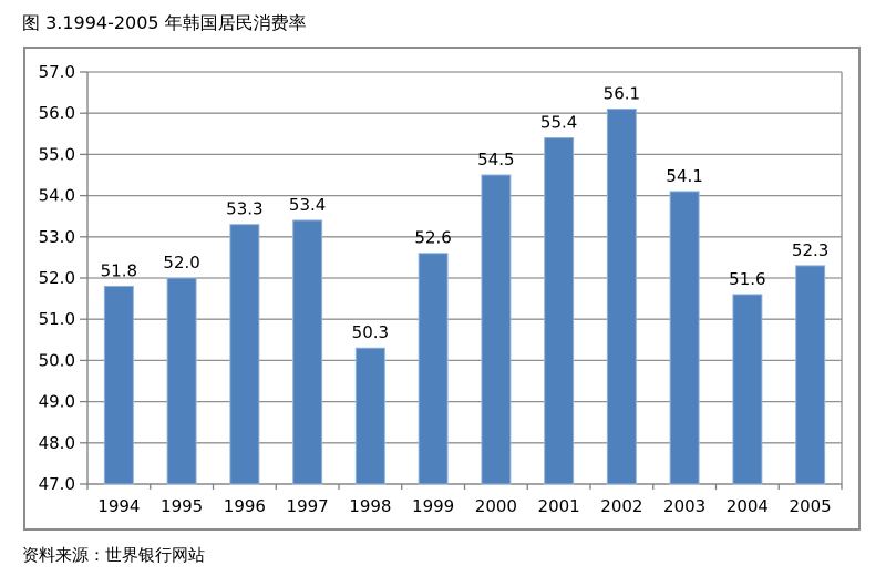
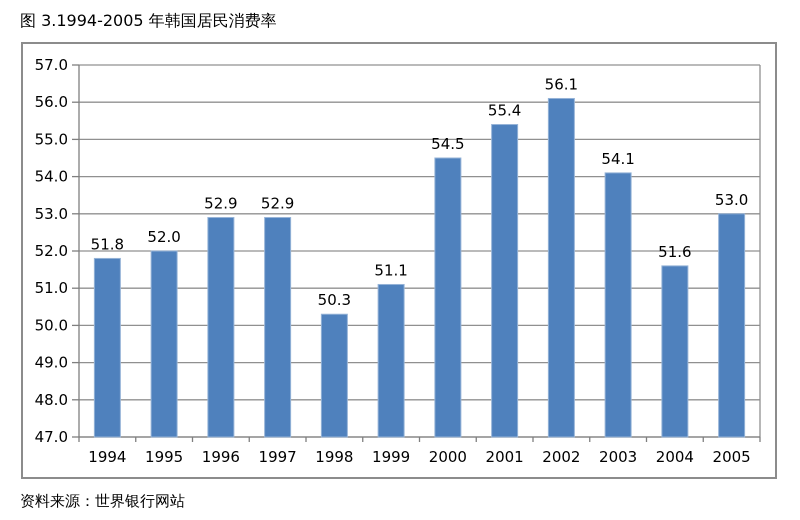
1996: 53.3 -> 52.9
1997: 53.4 -> 52.9
1999: 52.6 -> 51.1
2005: 52.3 -> 53.0
